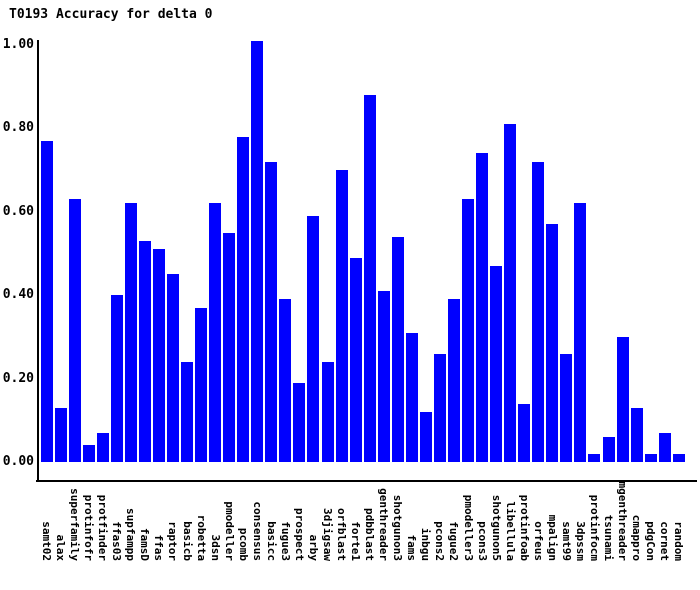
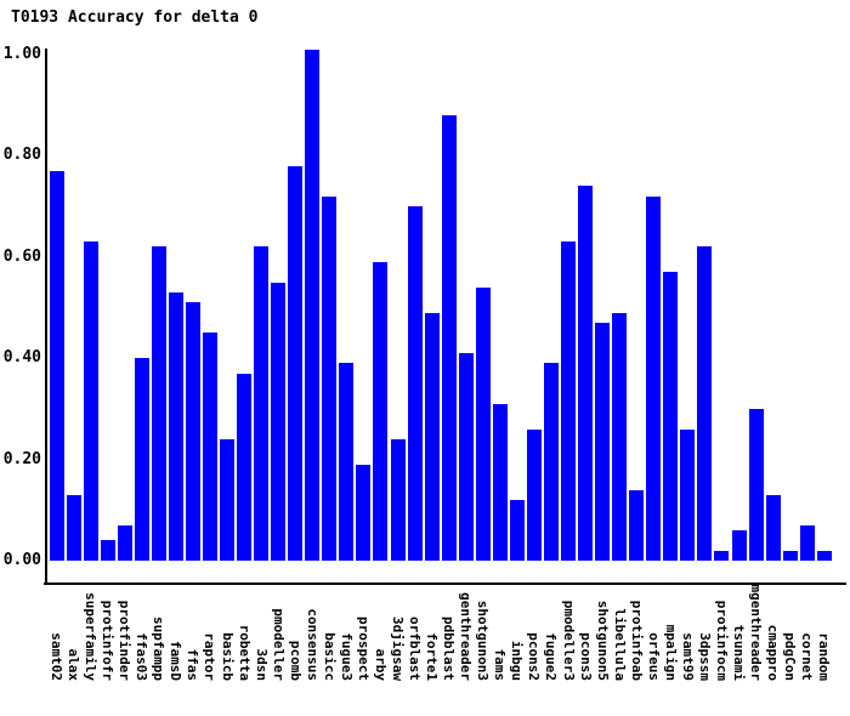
libellula: 0.81 -> 0.49
